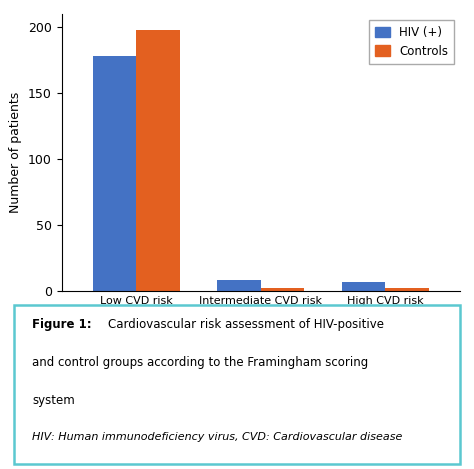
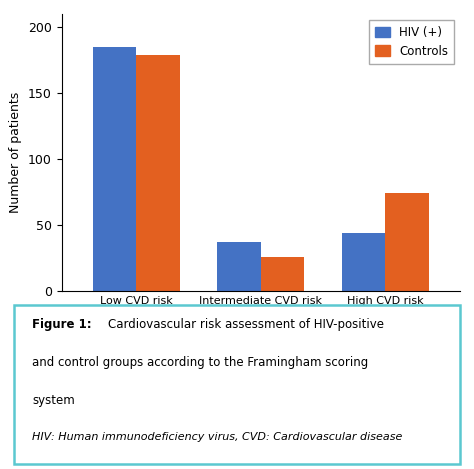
HIV (+)/Low CVD risk: 178 -> 185
Controls/Low CVD risk: 198 -> 179
HIV (+)/Intermediate CVD risk: 8 -> 37
Controls/Intermediate CVD risk: 2 -> 26
HIV (+)/High CVD risk: 7 -> 44
Controls/High CVD risk: 2 -> 74
